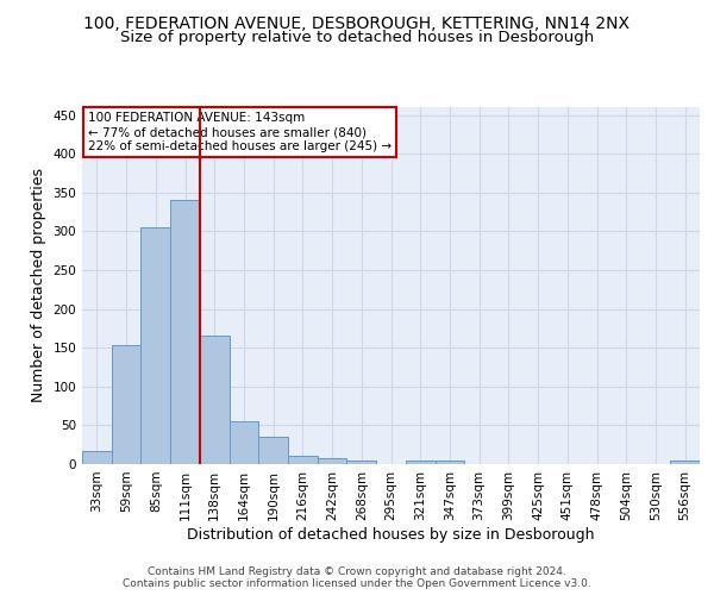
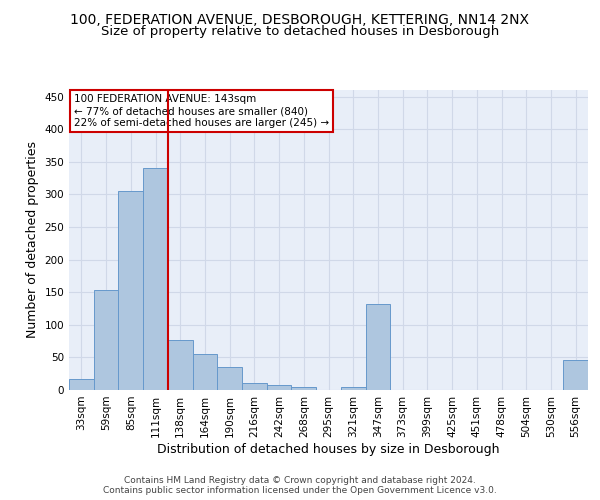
138sqm: 165 -> 76
347sqm: 5 -> 132
556sqm: 5 -> 46
